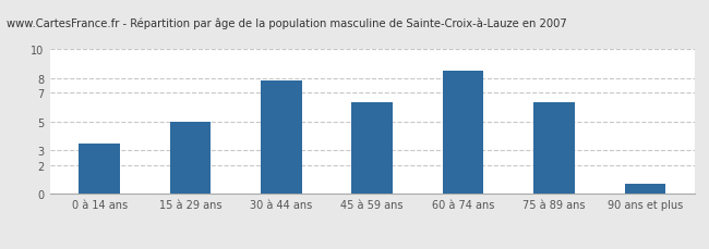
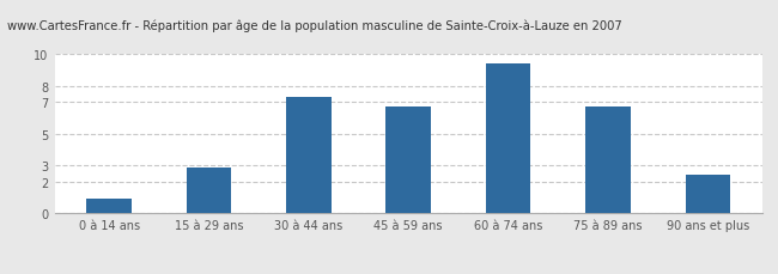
0 à 14 ans: 3.5 -> 0.9
15 à 29 ans: 5.0 -> 2.9
30 à 44 ans: 7.8 -> 7.3
45 à 59 ans: 6.3 -> 6.7
60 à 74 ans: 8.5 -> 9.4
75 à 89 ans: 6.3 -> 6.7
90 ans et plus: 0.7 -> 2.4
